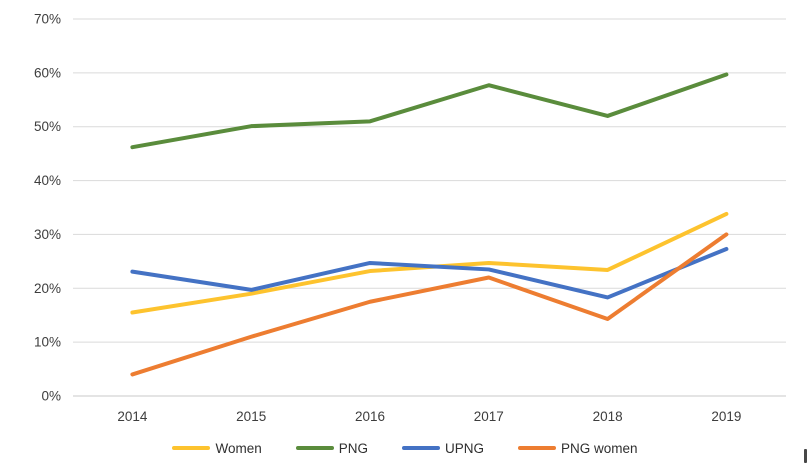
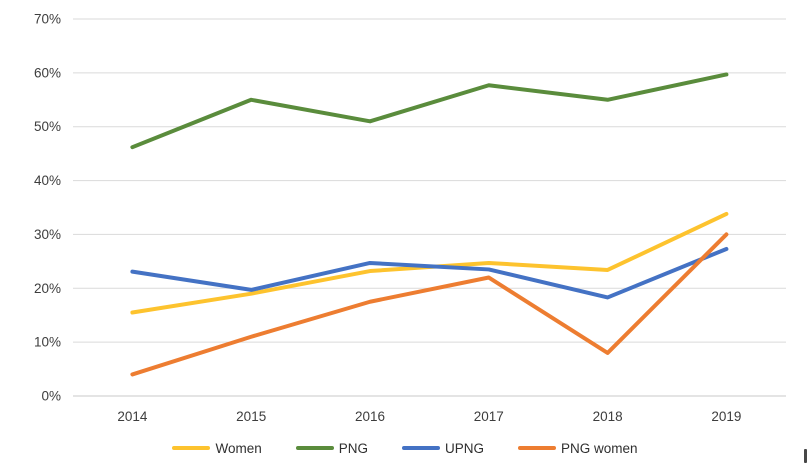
PNG/2015: 50% -> 55%
PNG/2018: 52% -> 55%
PNG women/2018: 14% -> 8%
